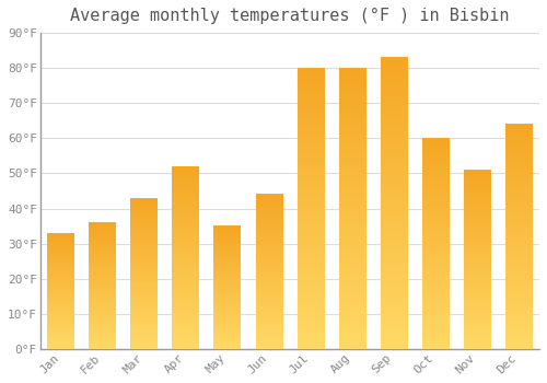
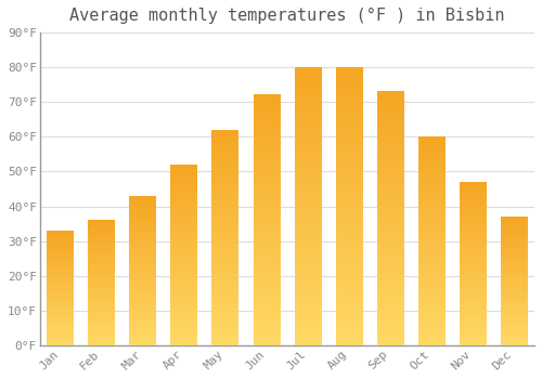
May: 35°F -> 62°F
Jun: 44°F -> 72°F
Sep: 83°F -> 73°F
Nov: 51°F -> 47°F
Dec: 64°F -> 37°F
